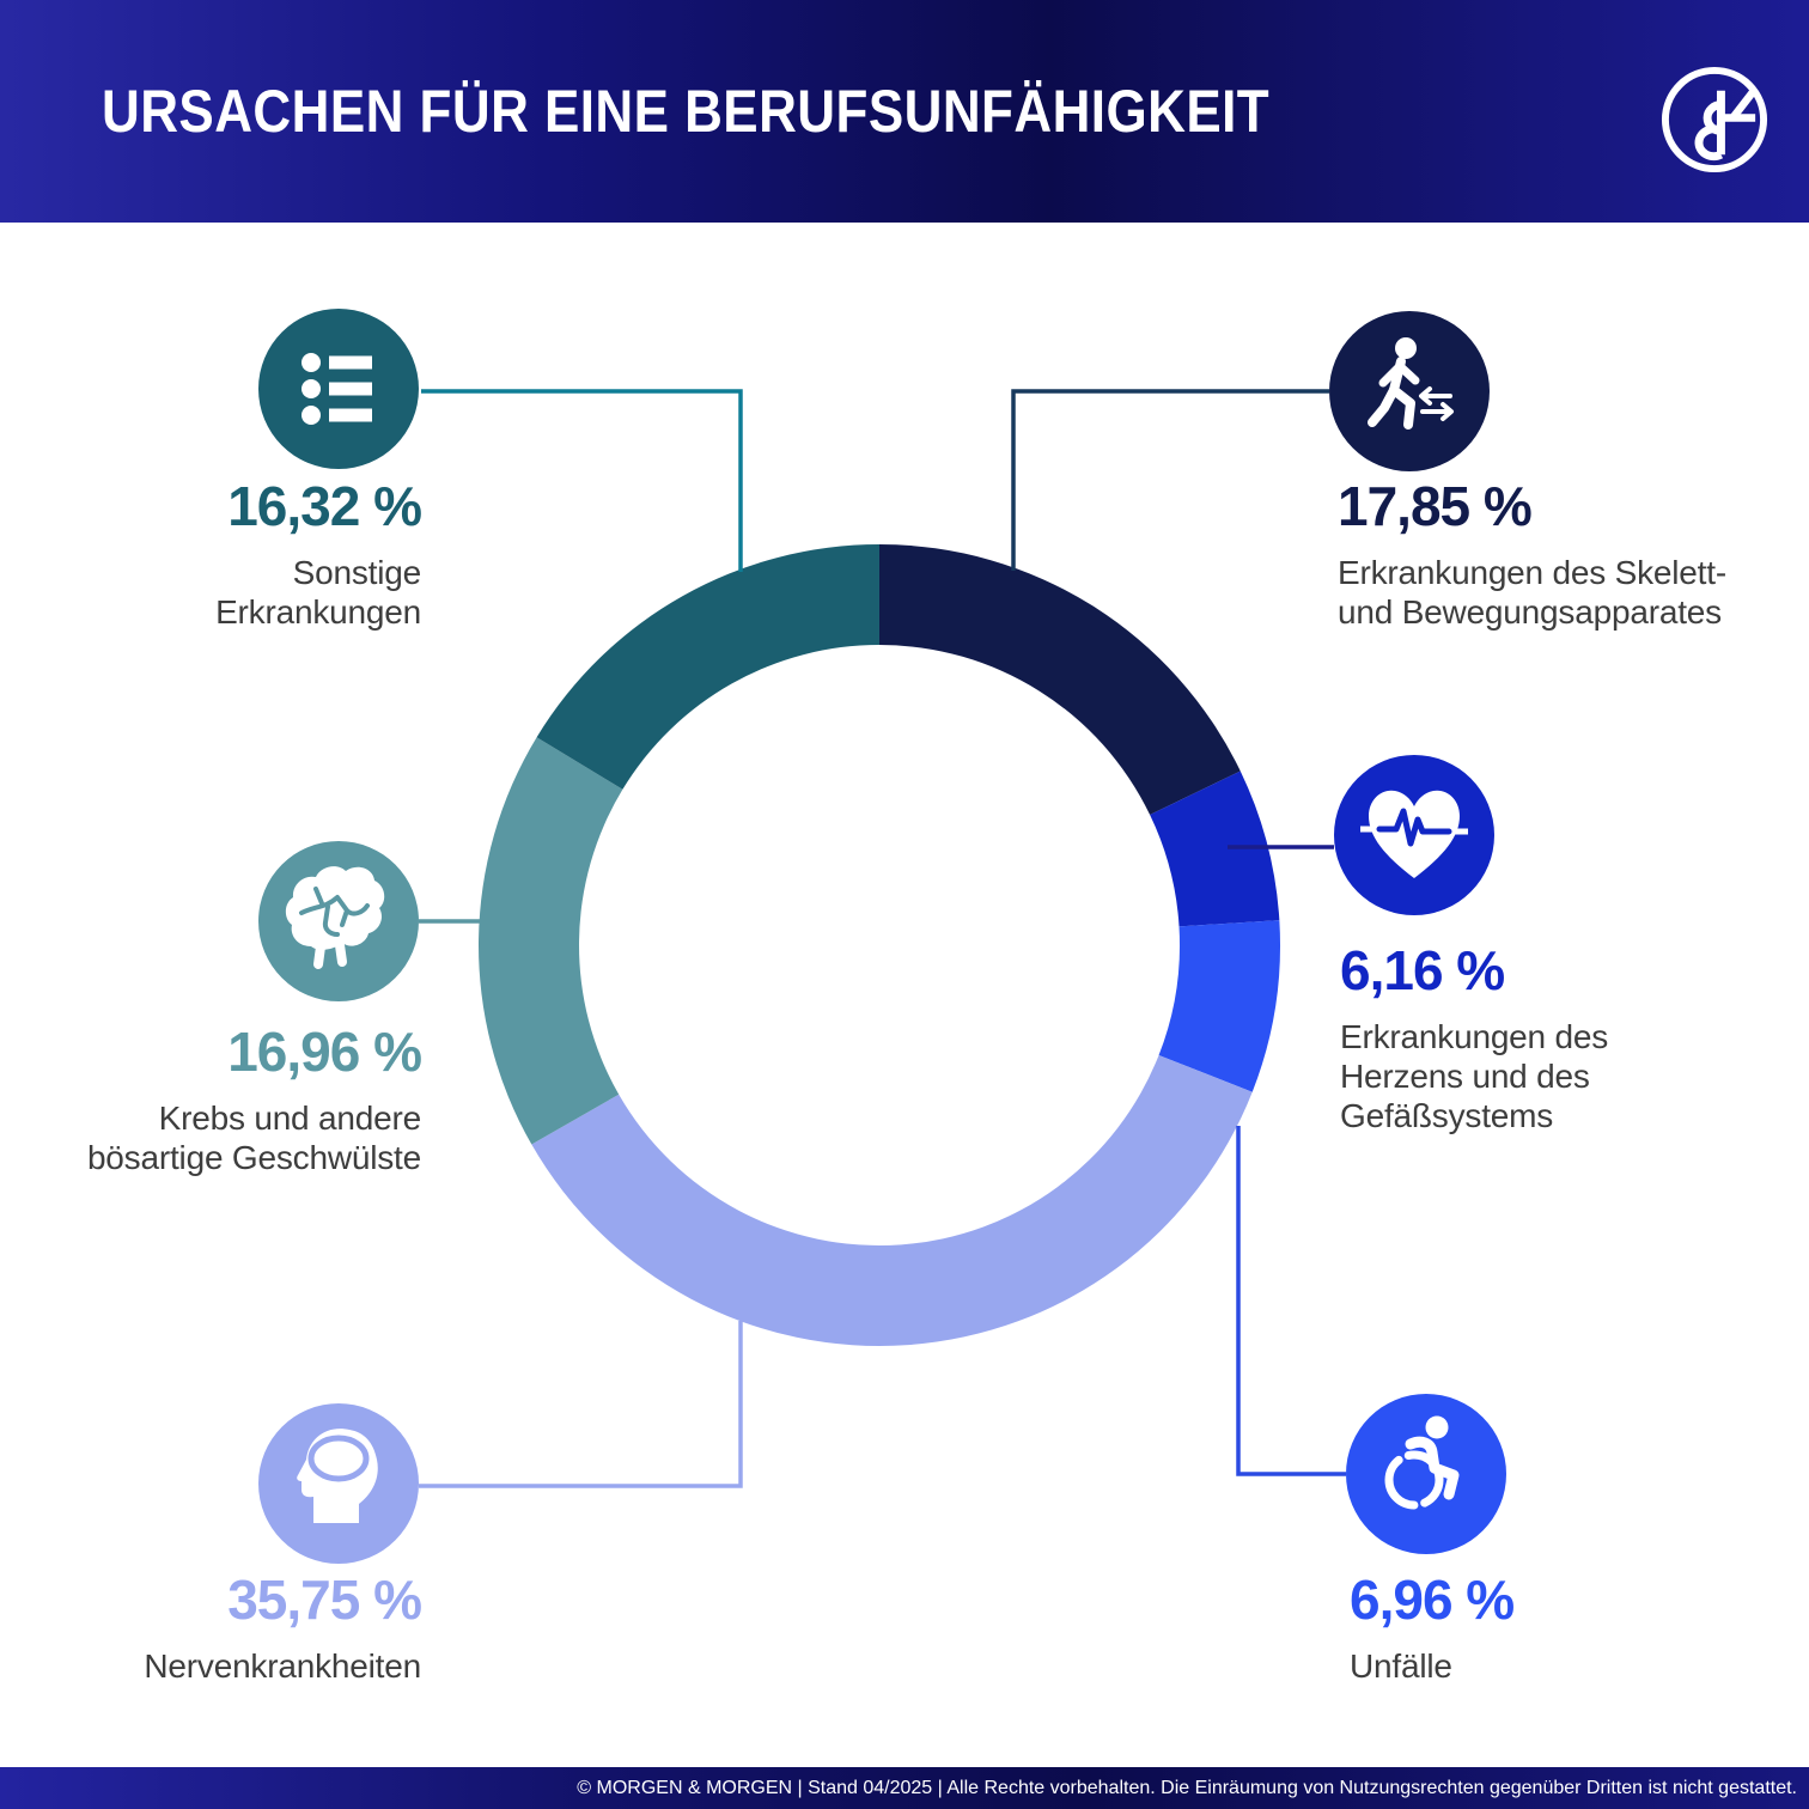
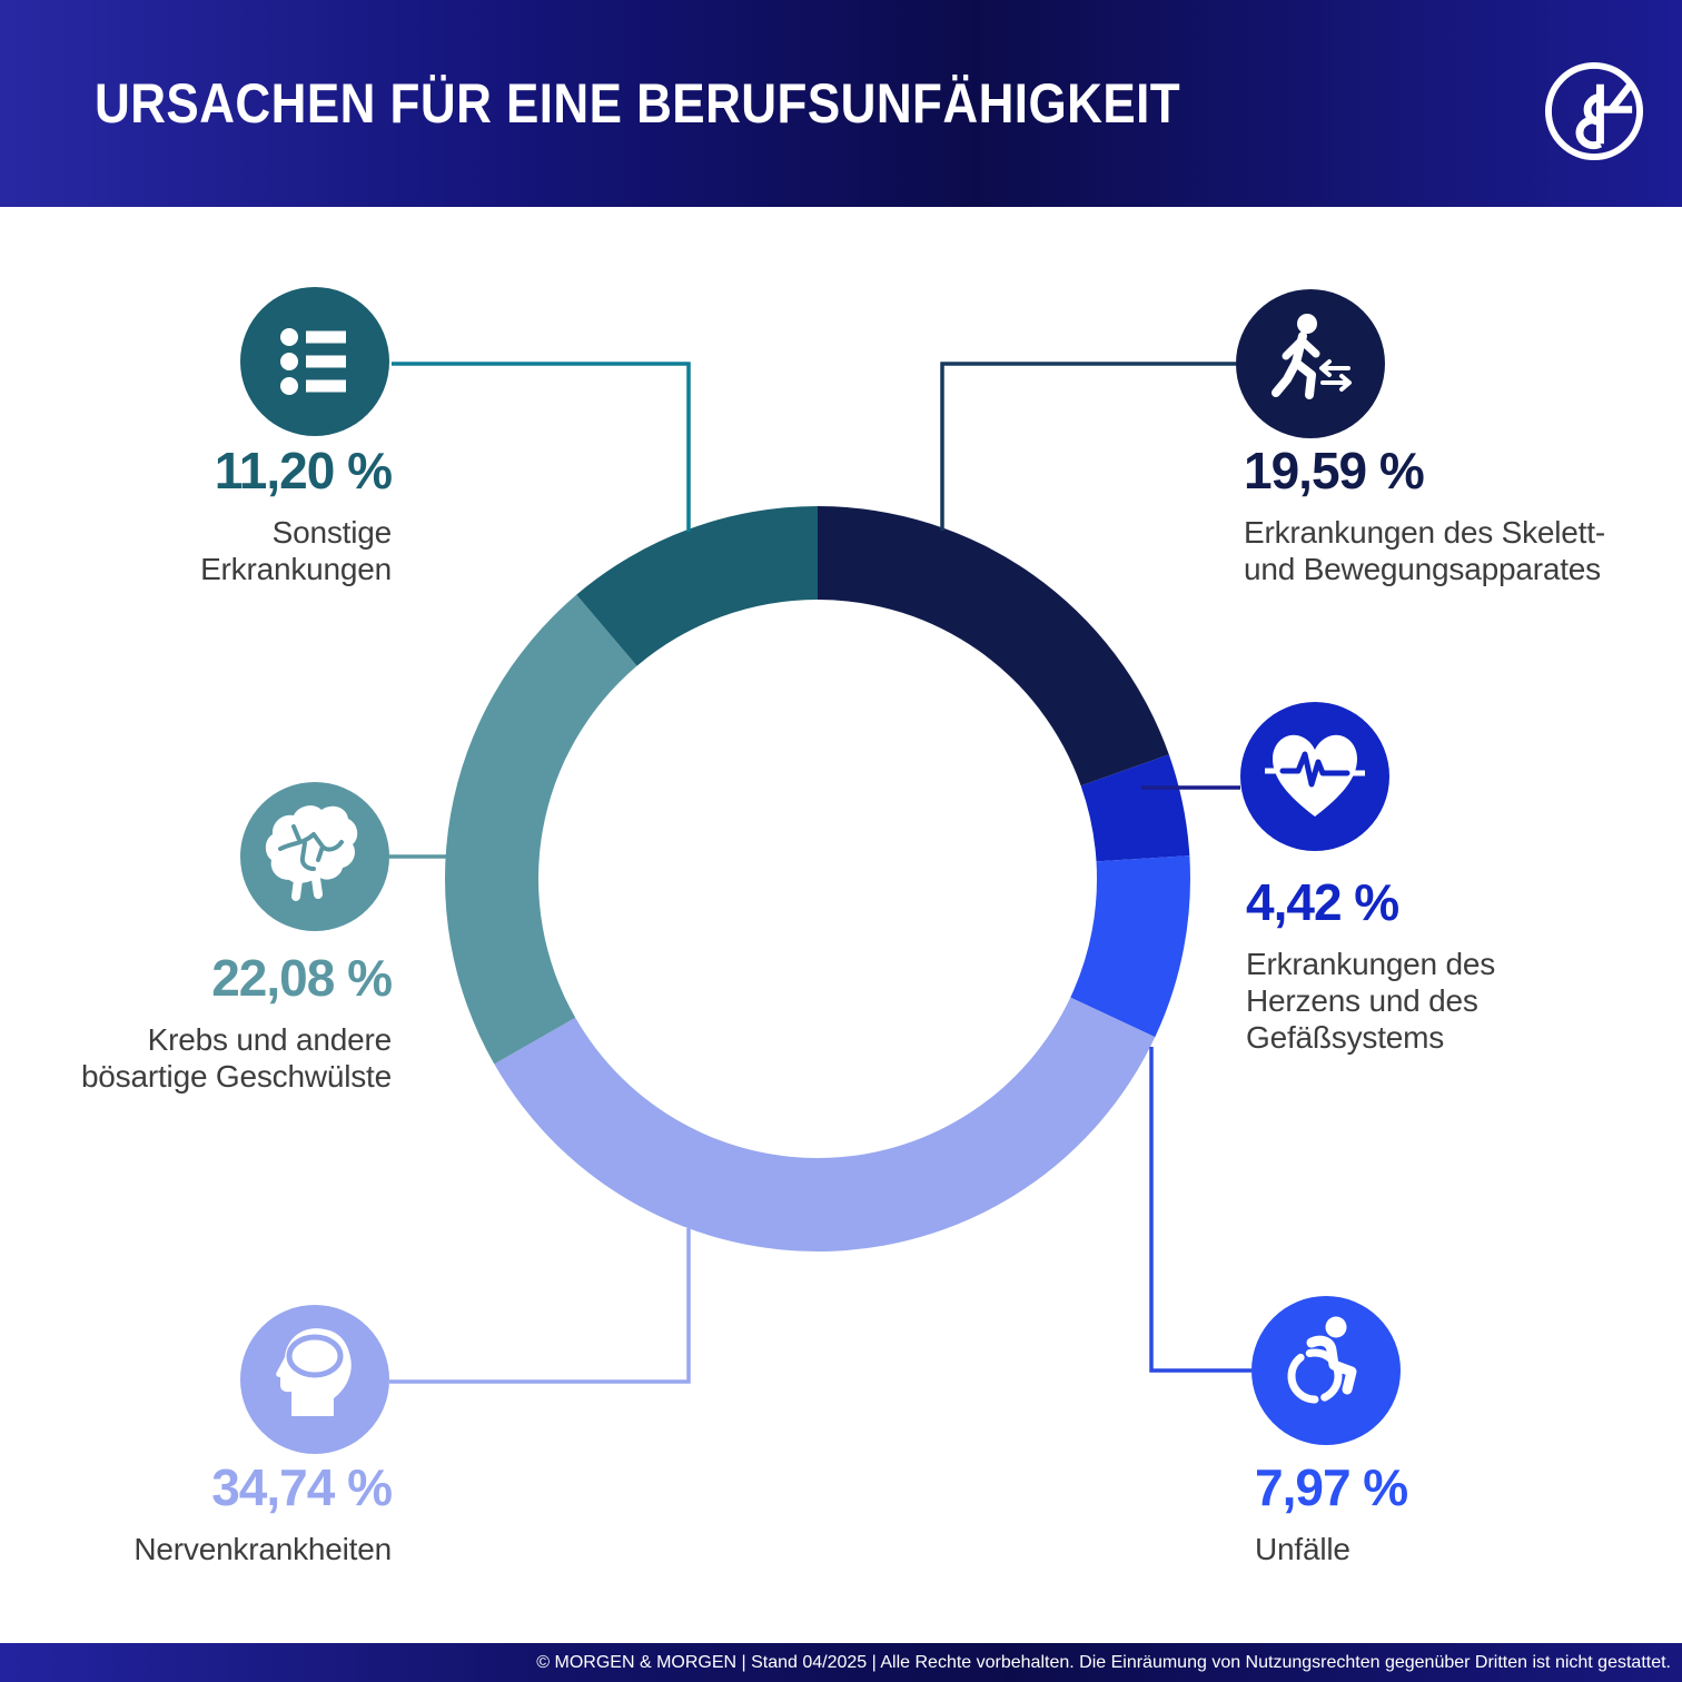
Erkrankungen des Skelett- und Bewegungsapparates: 17,85 -> 19,59
Erkrankungen des Herzens und des Gefäßsystems: 6,16 -> 4,42
Unfälle: 6,96 -> 7,97
Nervenkrankheiten: 35,75 -> 34,74
Krebs und andere bösartige Geschwülste: 16,96 -> 22,08
Sonstige Erkrankungen: 16,32 -> 11,20
